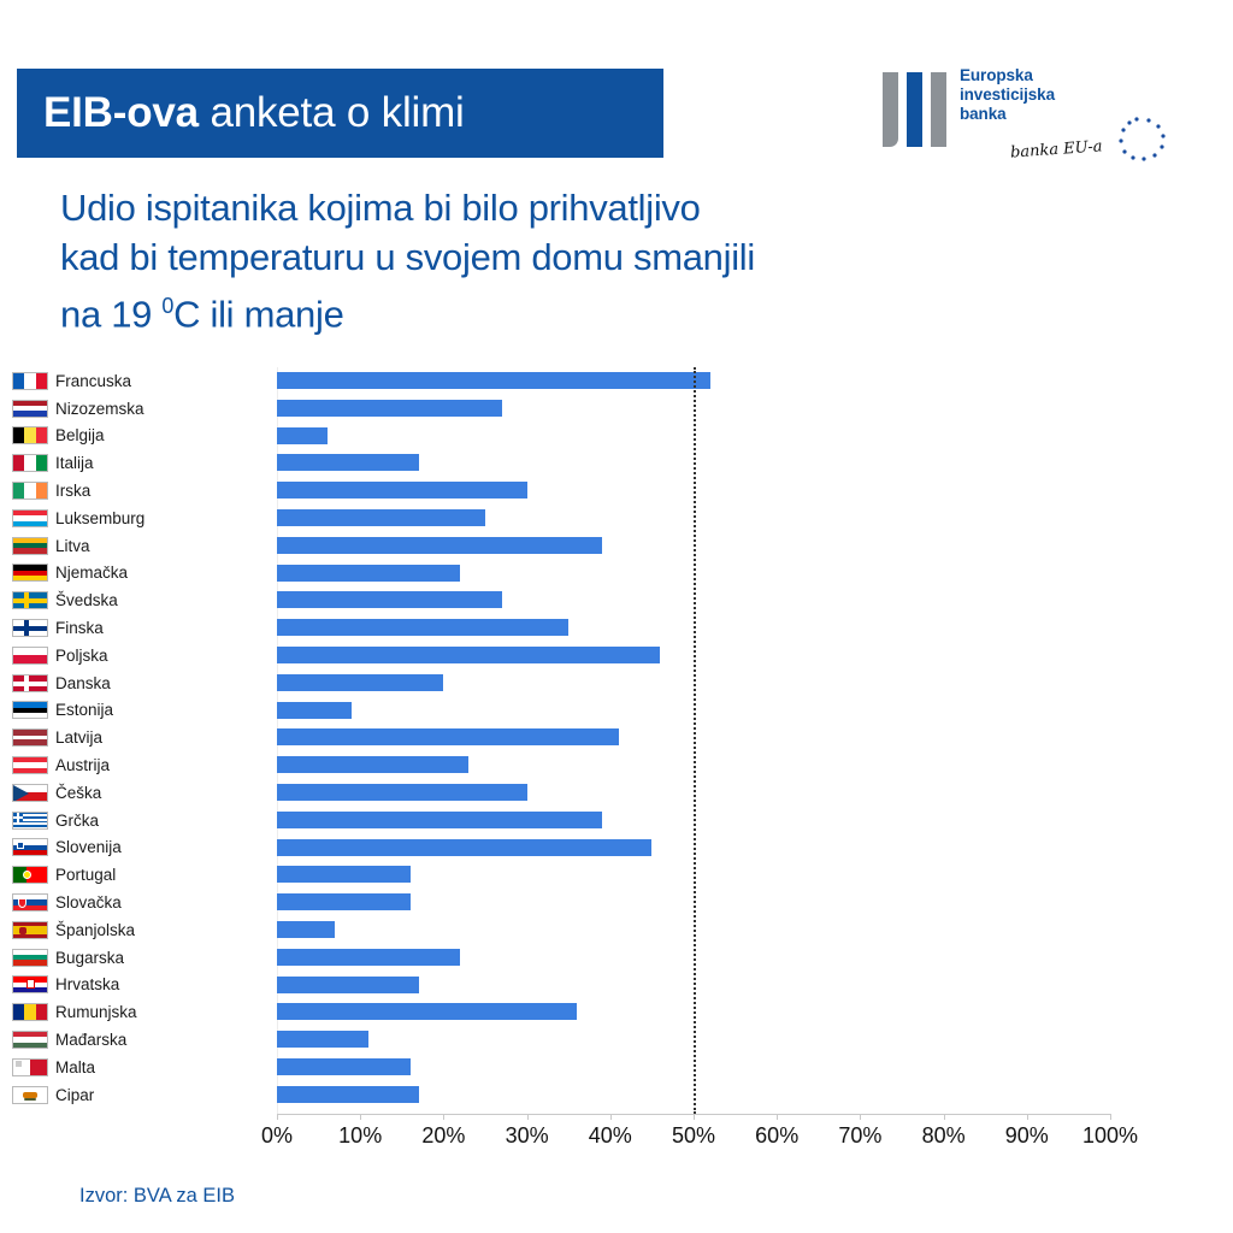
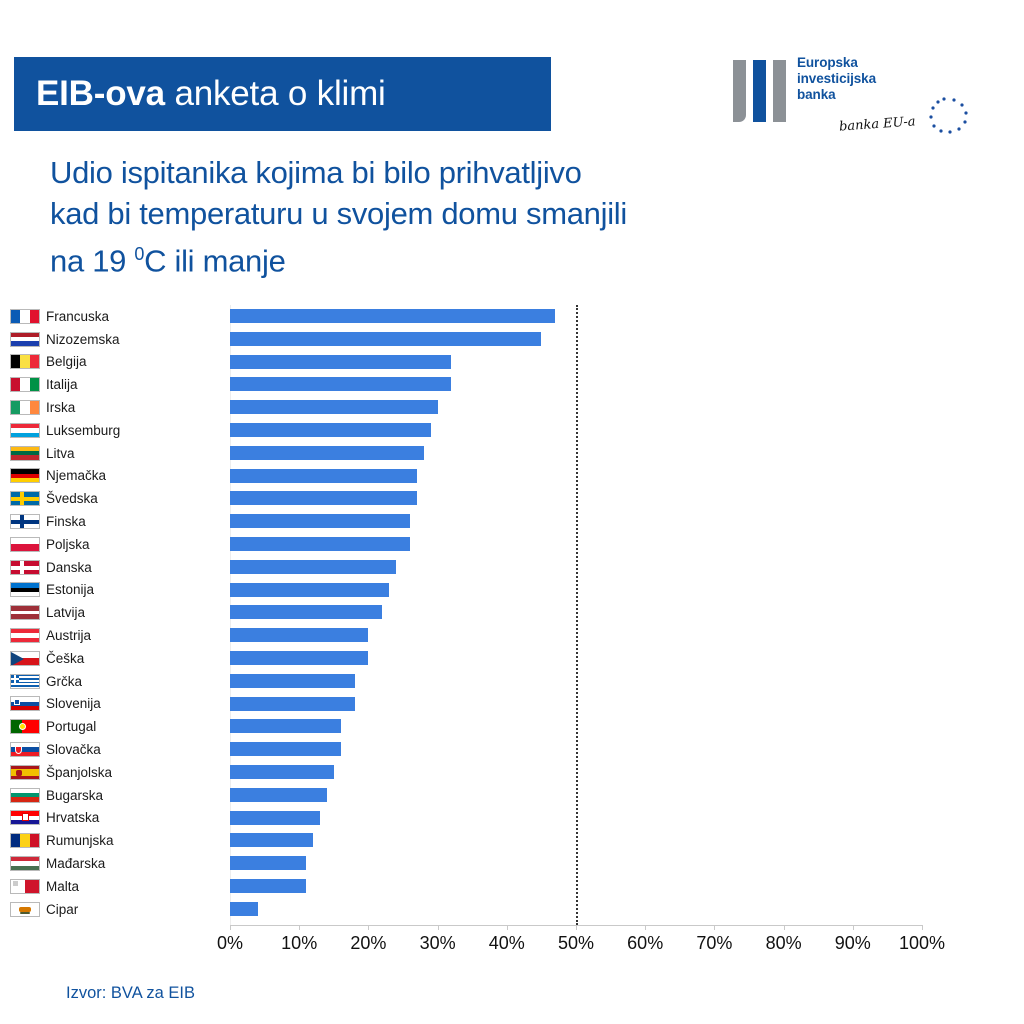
Francuska: 52% -> 47%
Nizozemska: 27% -> 45%
Belgija: 6% -> 32%
Italija: 17% -> 32%
Luksemburg: 25% -> 29%
Litva: 39% -> 28%
Njemačka: 22% -> 27%
Finska: 35% -> 26%
Poljska: 46% -> 26%
Danska: 20% -> 24%
Estonija: 9% -> 23%
Latvija: 41% -> 22%
Austrija: 23% -> 20%
Češka: 30% -> 20%
Grčka: 39% -> 18%
Slovenija: 45% -> 18%
Španjolska: 7% -> 15%
Bugarska: 22% -> 14%
Hrvatska: 17% -> 13%
Rumunjska: 36% -> 12%
Malta: 16% -> 11%
Cipar: 17% -> 4%
